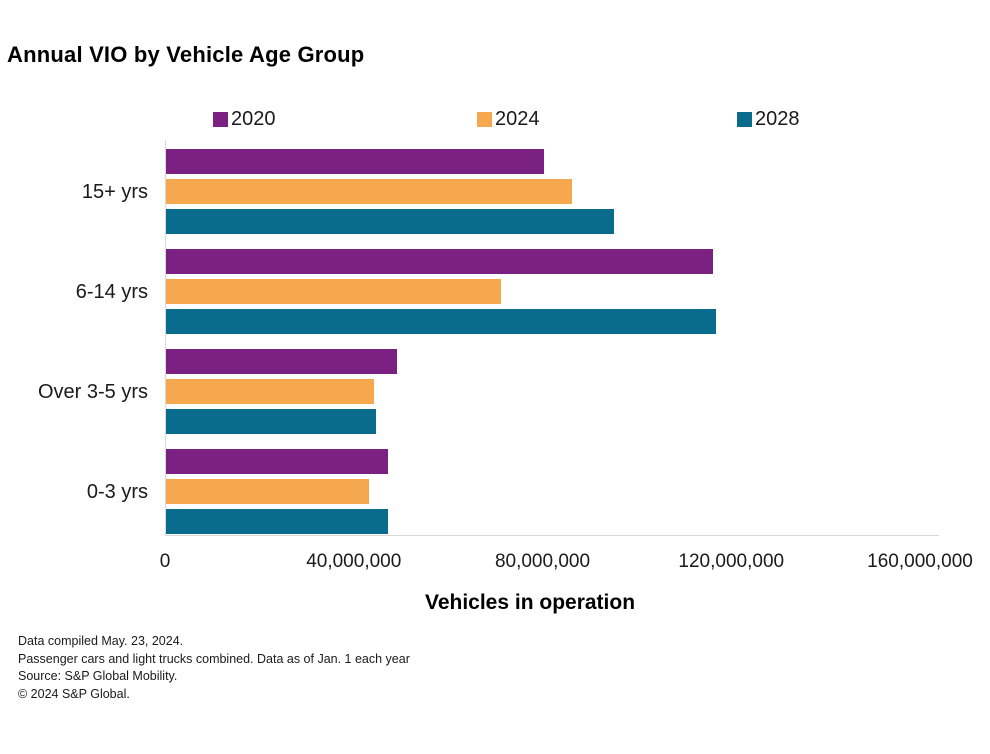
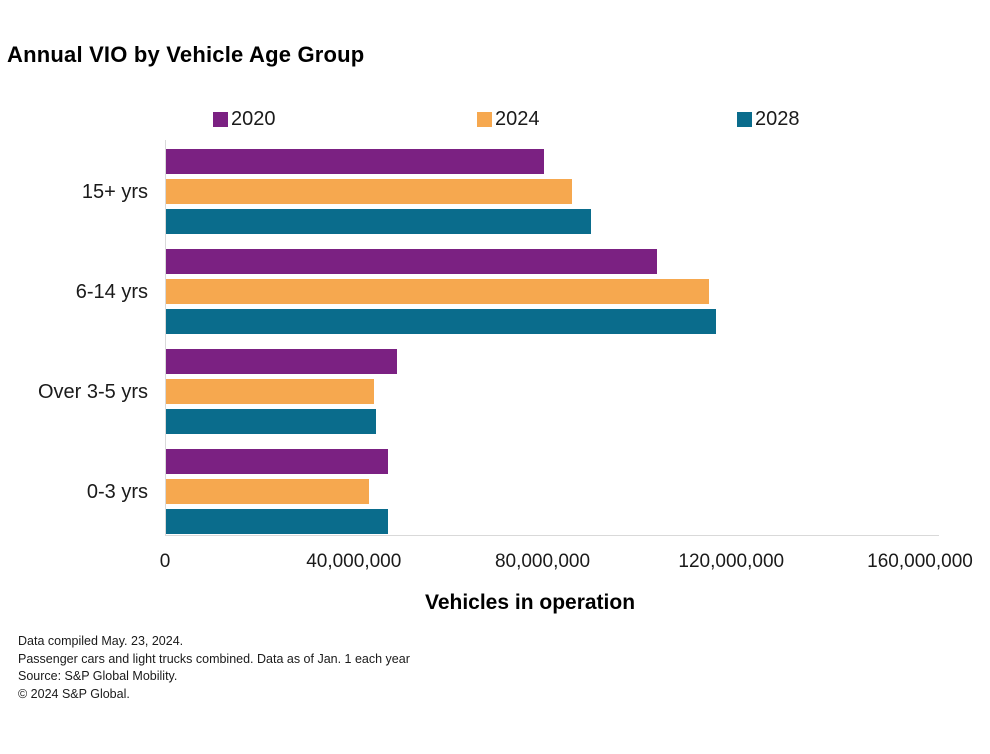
2028/15+ yrs: 95000000 -> 90000000
2020/6-14 yrs: 116000000 -> 104000000
2024/6-14 yrs: 71000000 -> 115000000
